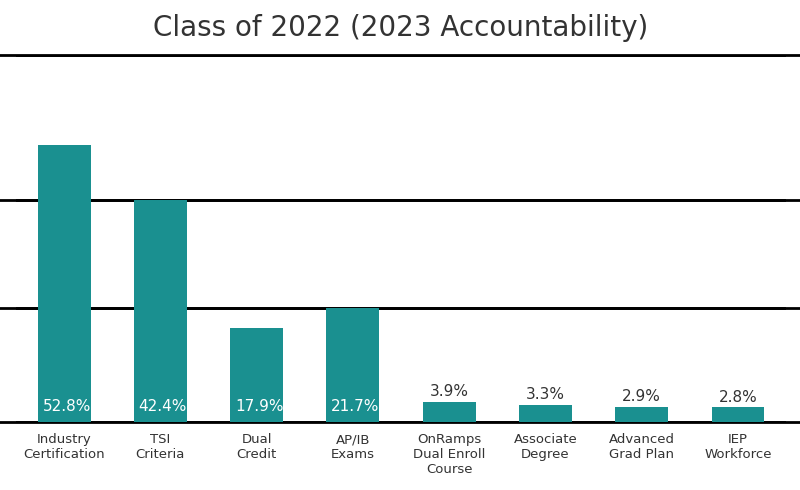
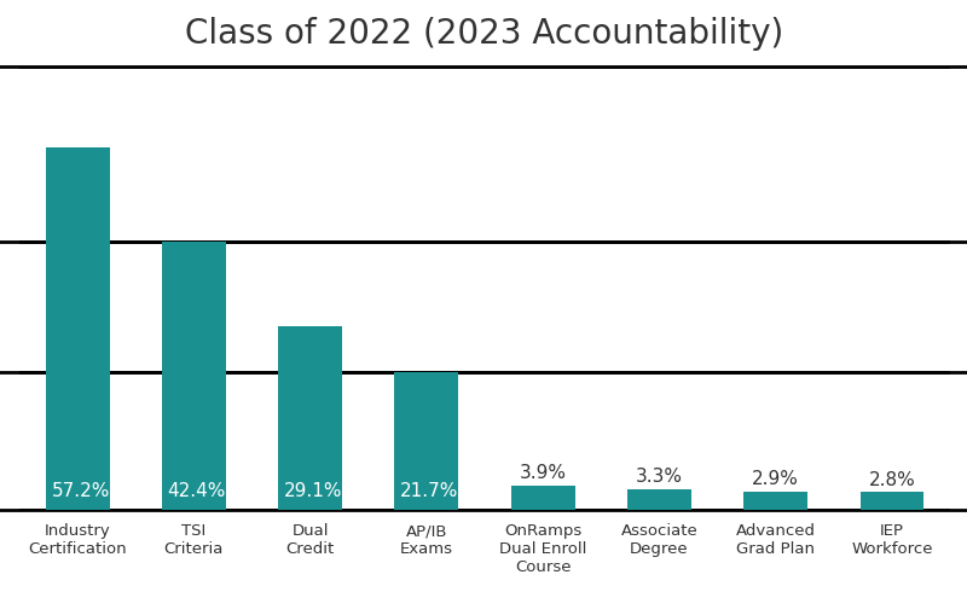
Industry Certification: 52.8% -> 57.2%
Dual Credit: 17.9% -> 29.1%
